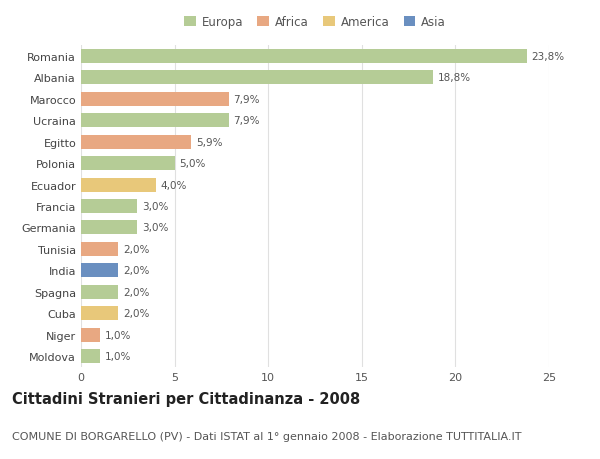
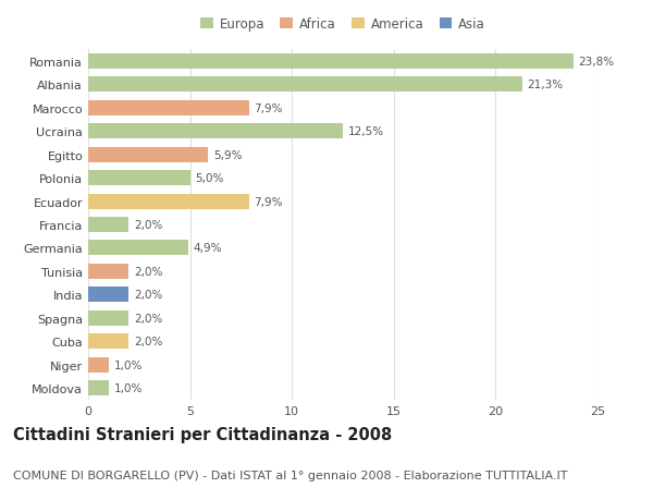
Albania: 18,8% -> 21,3%
Ucraina: 7,9% -> 12,5%
Ecuador: 4,0% -> 7,9%
Francia: 3,0% -> 2,0%
Germania: 3,0% -> 4,9%
